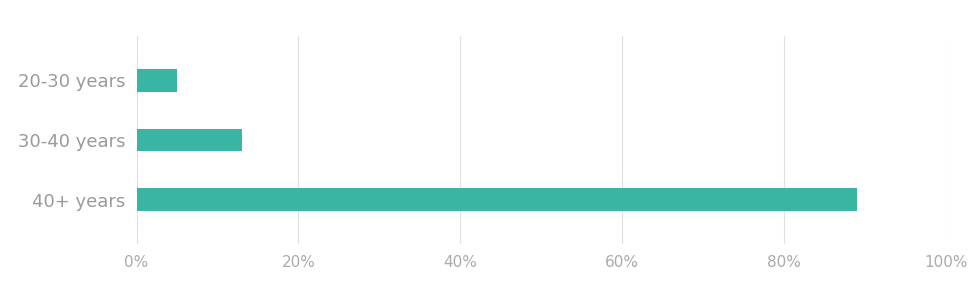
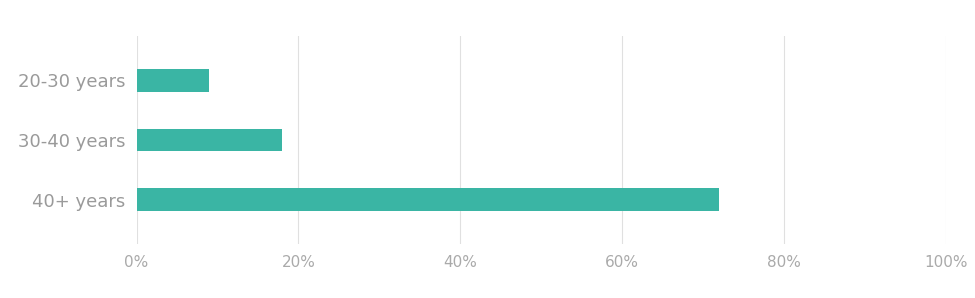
20-30 years: 5% -> 9%
30-40 years: 13% -> 18%
40+ years: 89% -> 72%
